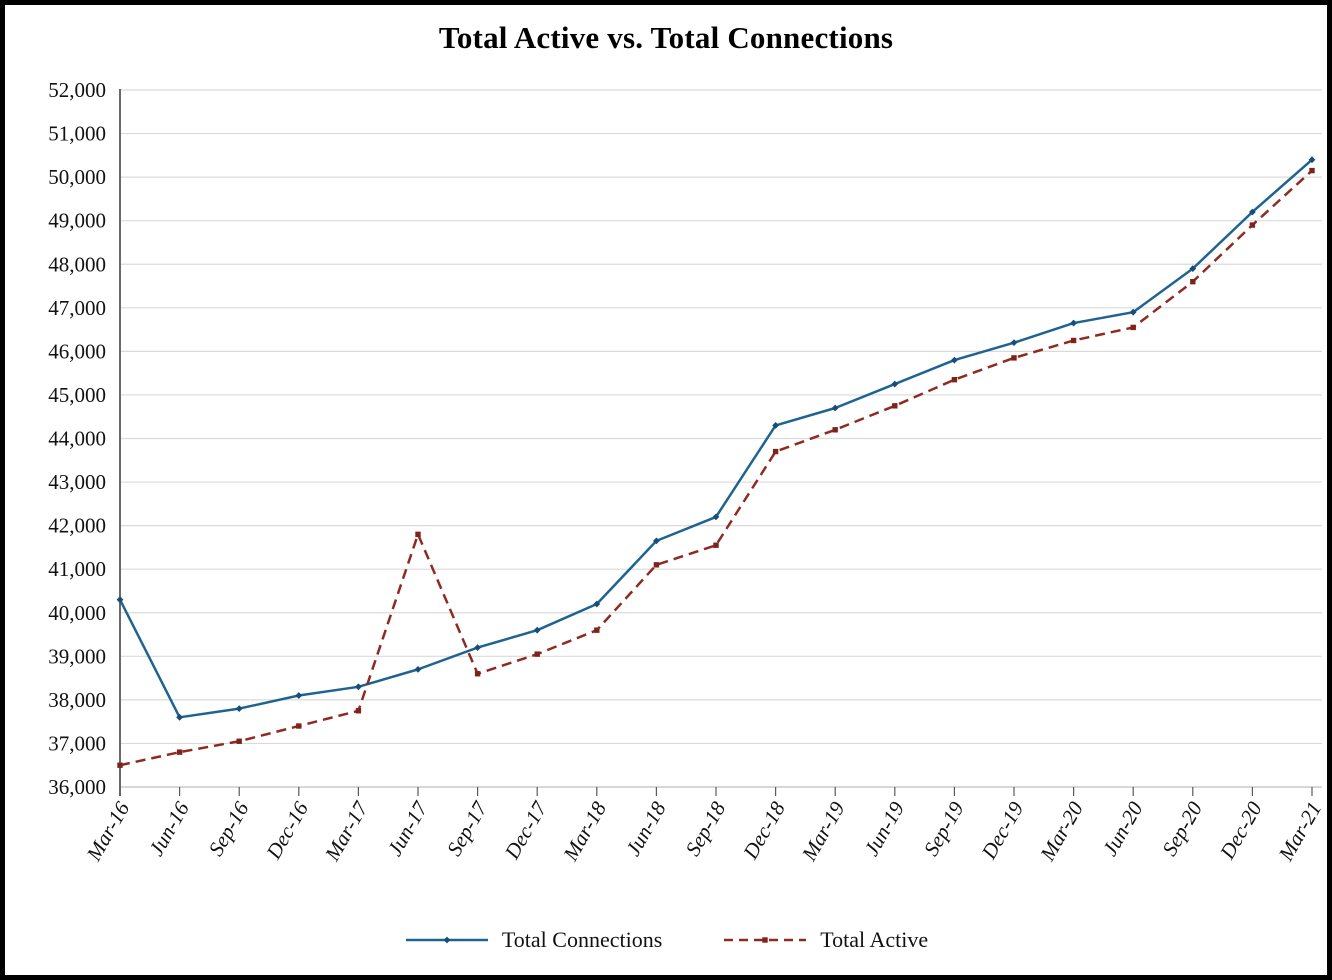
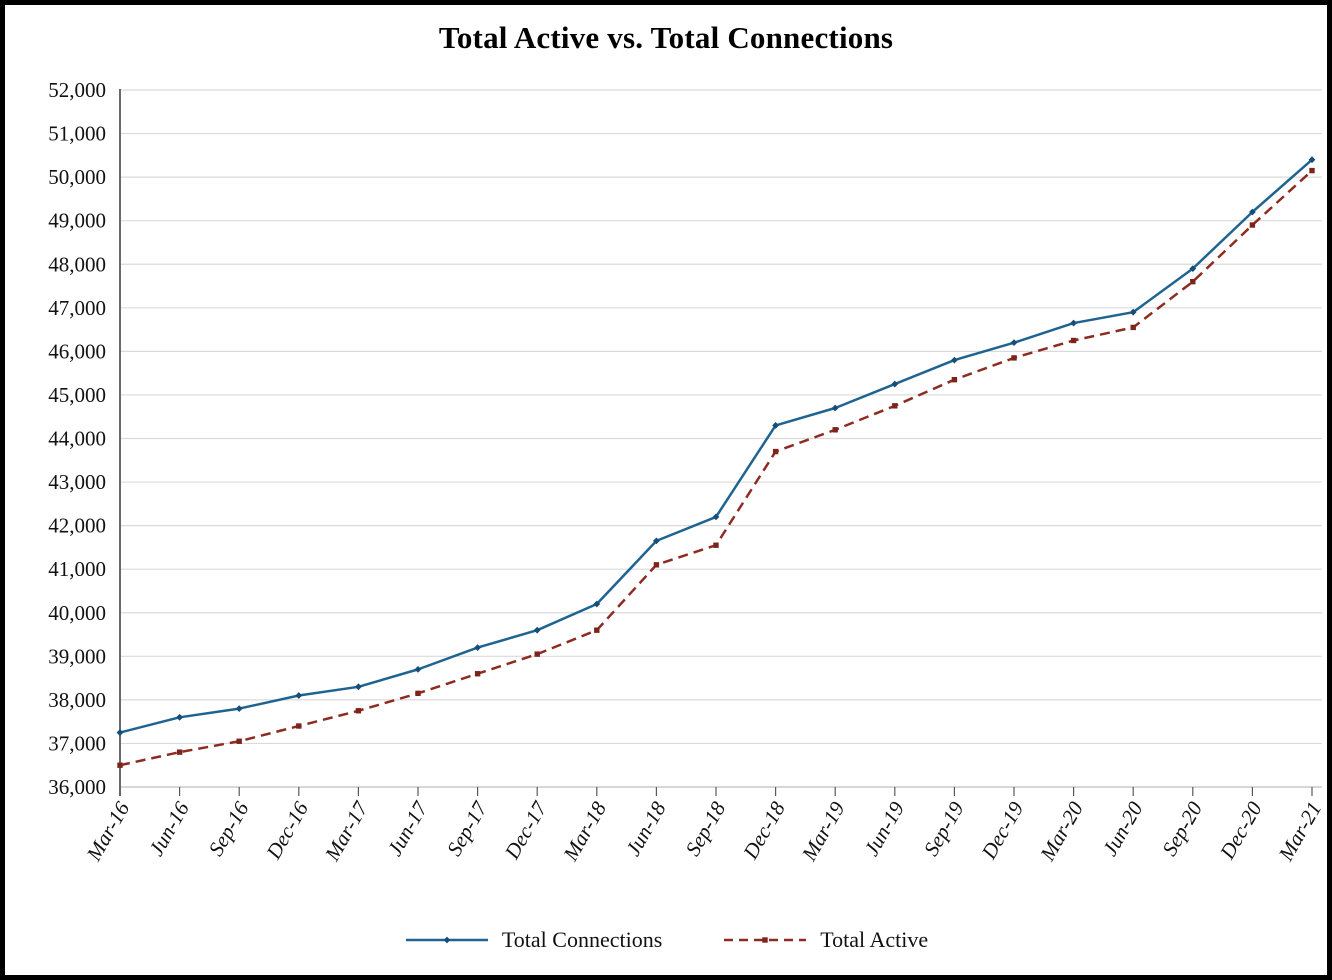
Total Connections/Mar-16: 40300 -> 37200
Total Active/Jun-17: 41800 -> 38200
